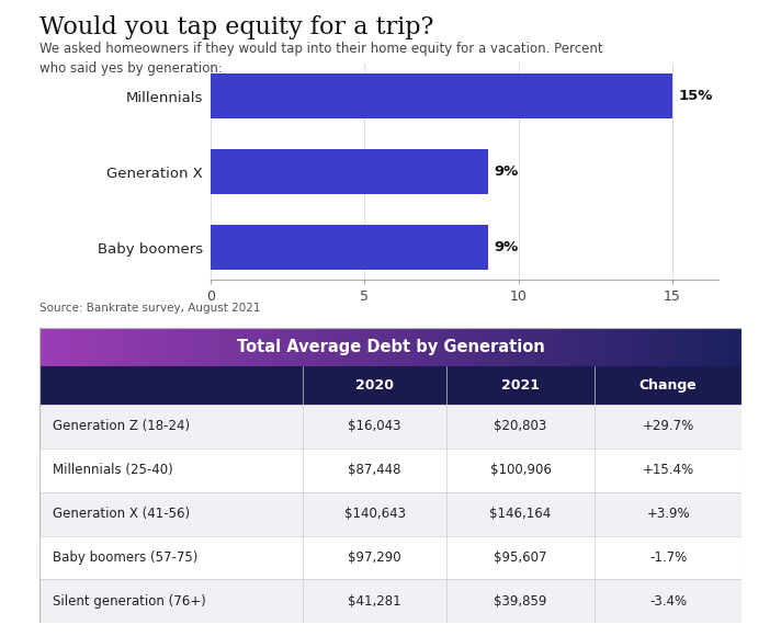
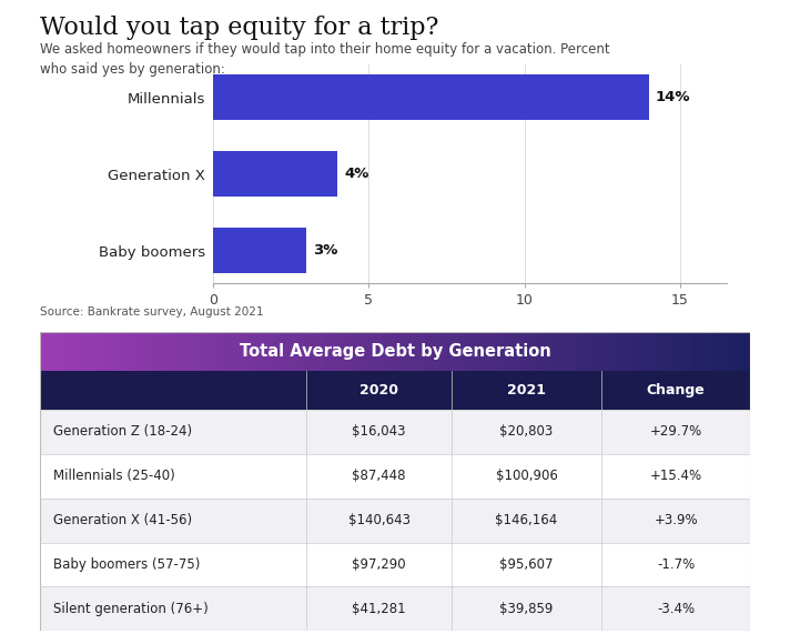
Millennials: 15% -> 14%
Generation X: 9% -> 4%
Baby boomers: 9% -> 3%
